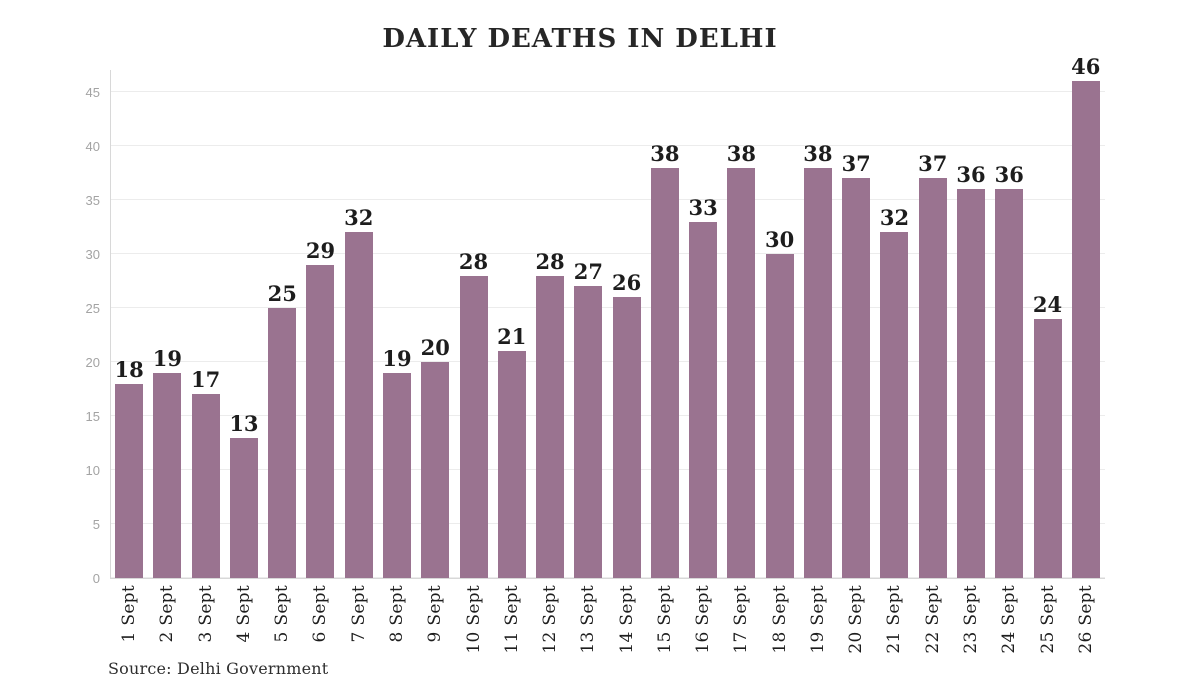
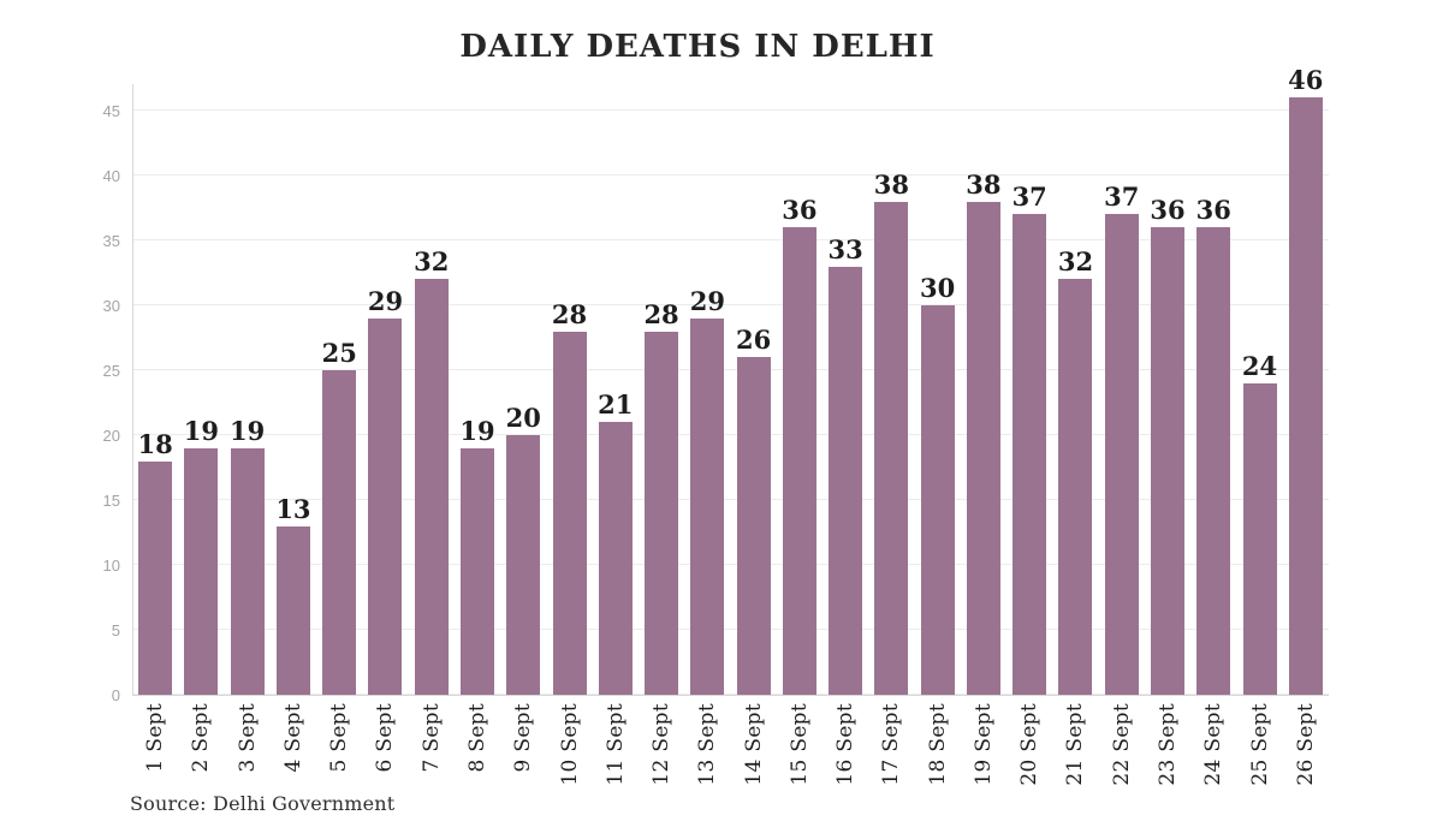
3 Sept: 17 -> 19
13 Sept: 27 -> 29
15 Sept: 38 -> 36
